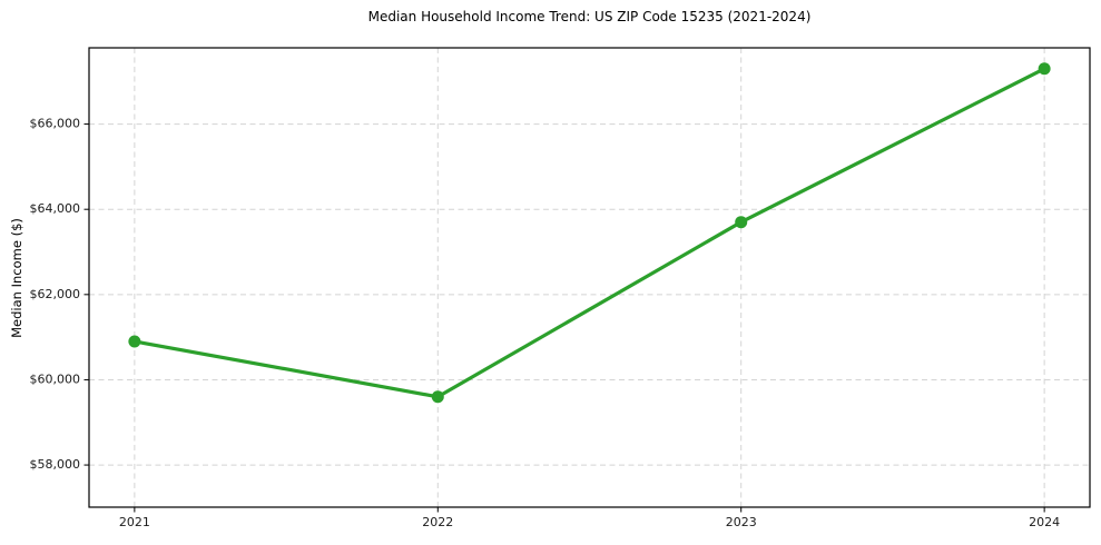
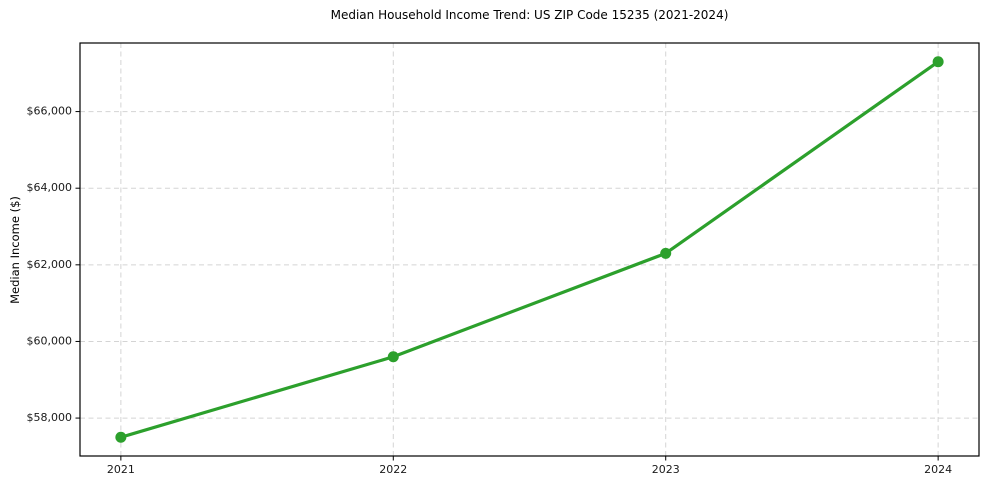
2021: $60900 -> $57500
2023: $63700 -> $62300
